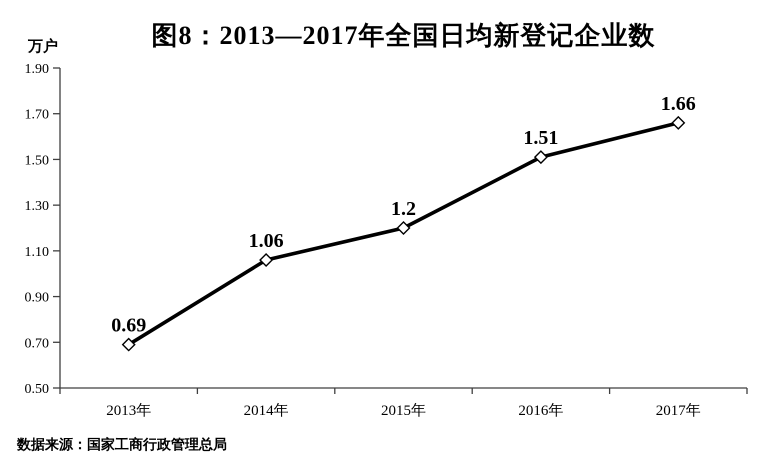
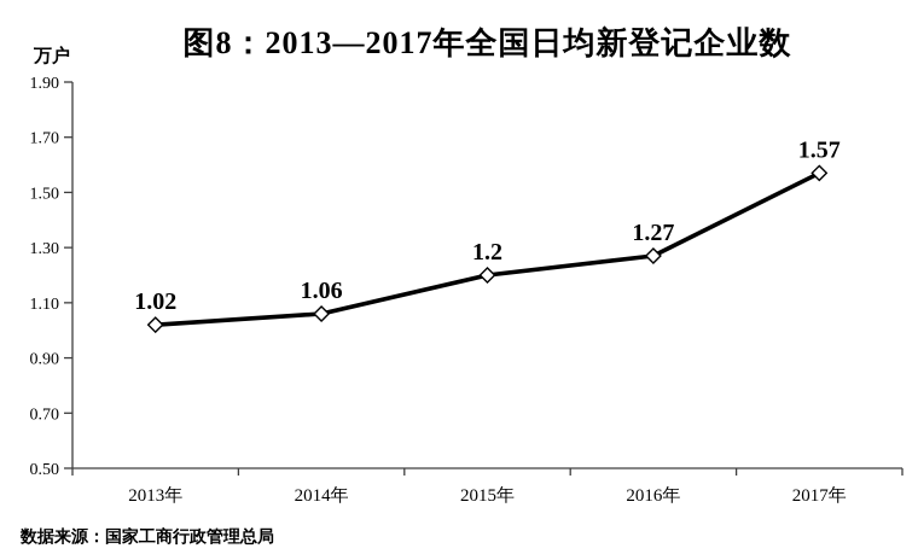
2013年: 0.69 -> 1.02
2016年: 1.51 -> 1.27
2017年: 1.66 -> 1.57
